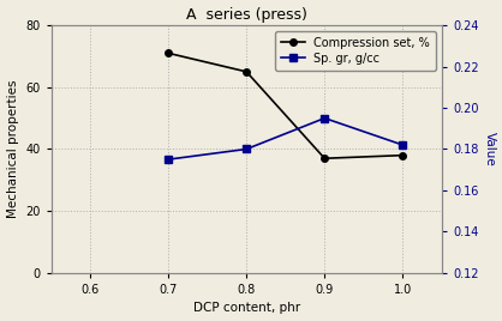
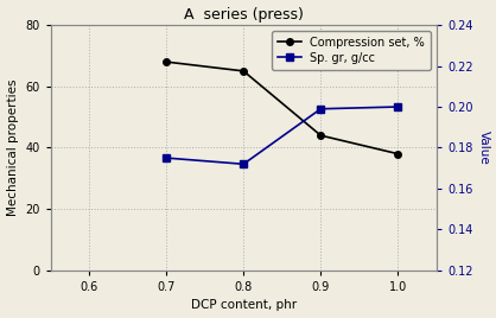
Compression set, %/0.7: 71 -> 68
Sp. gr, g/cc/0.8: 0.180 -> 0.172
Compression set, %/0.9: 37 -> 44
Sp. gr, g/cc/0.9: 0.195 -> 0.199
Sp. gr, g/cc/1.0: 0.182 -> 0.200
